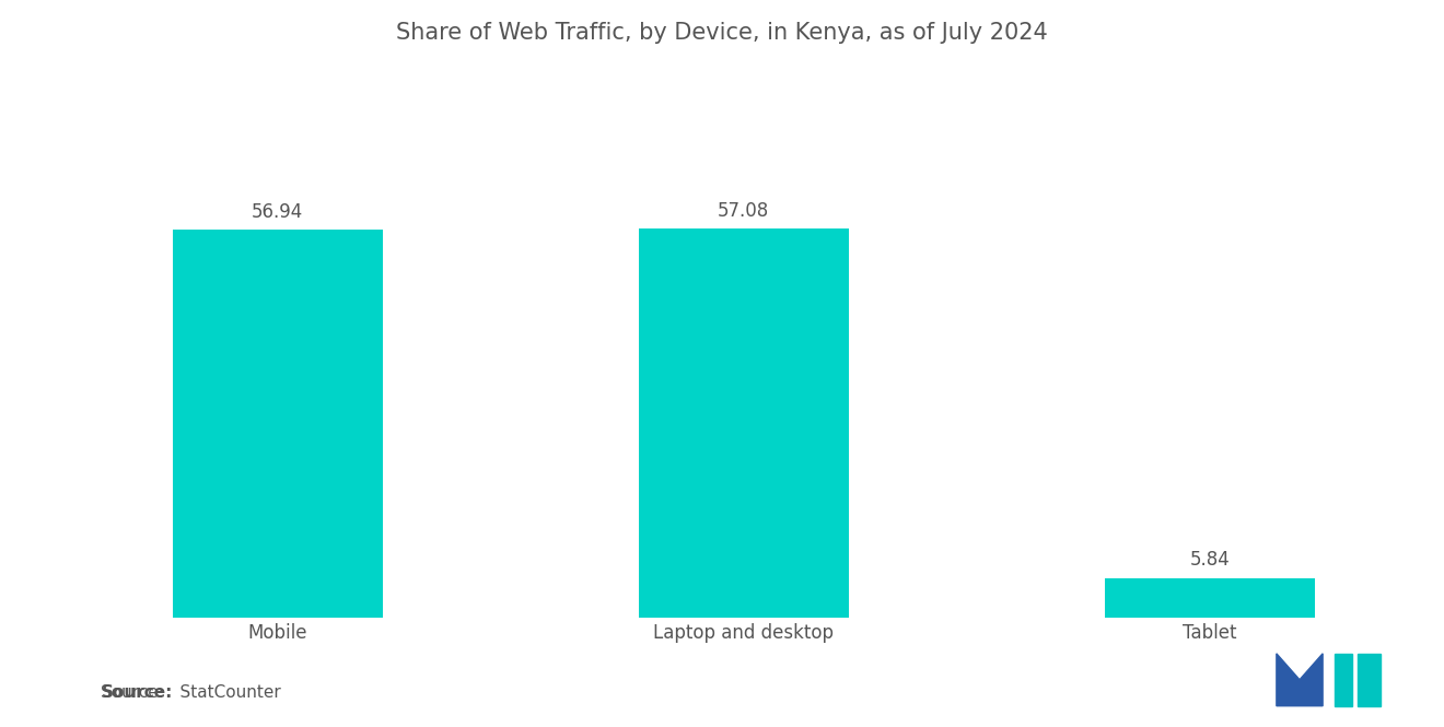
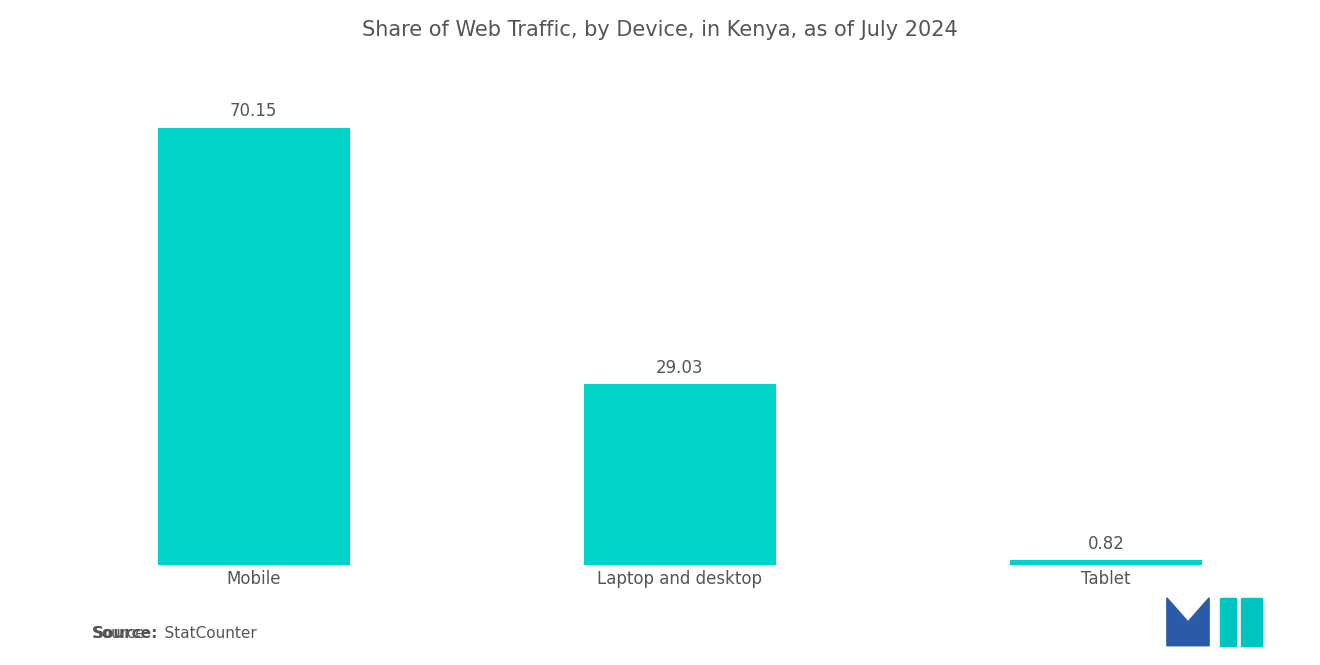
Mobile: 56.94 -> 70.15
Laptop and desktop: 57.08 -> 29.03
Tablet: 5.84 -> 0.82
